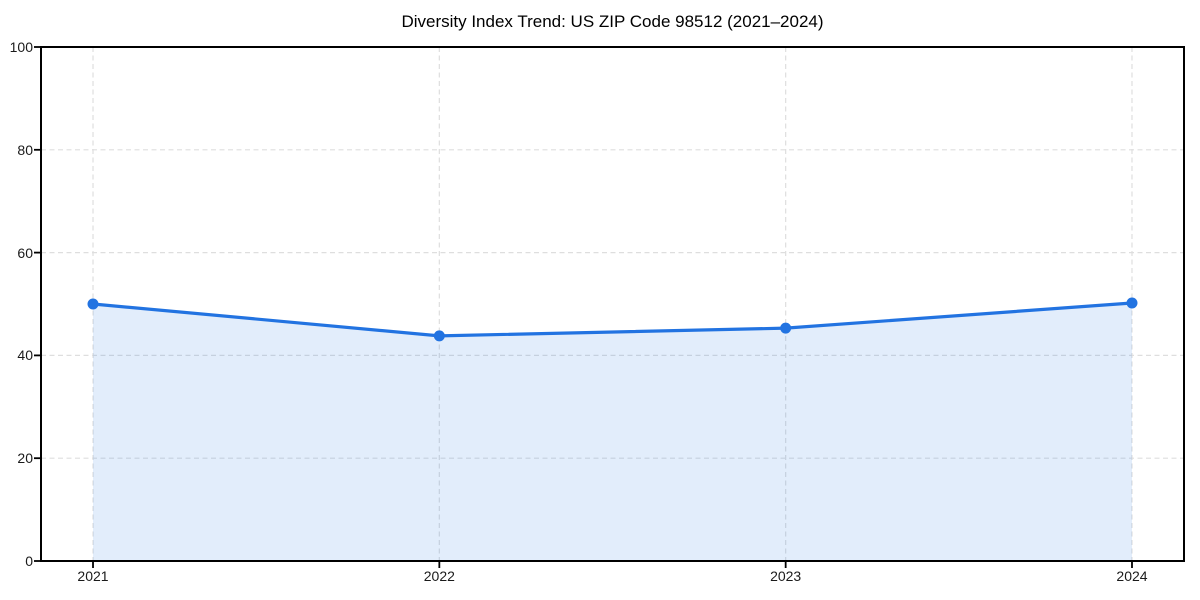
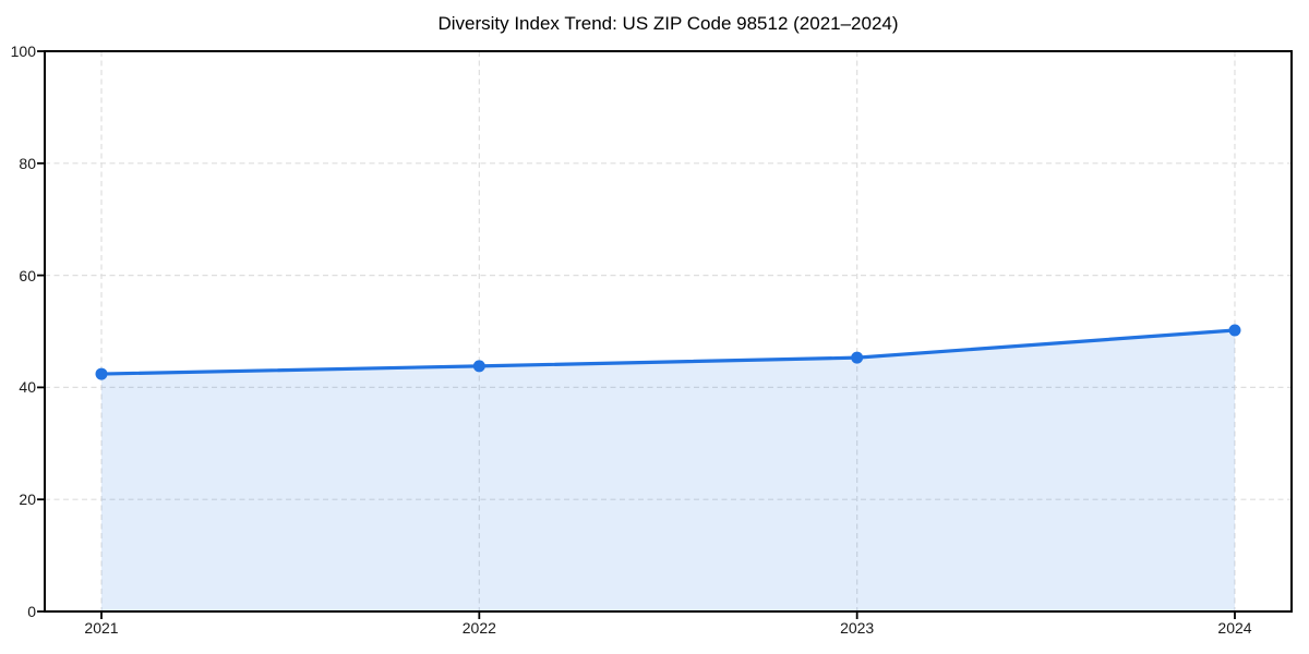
2021: 50 -> 42
